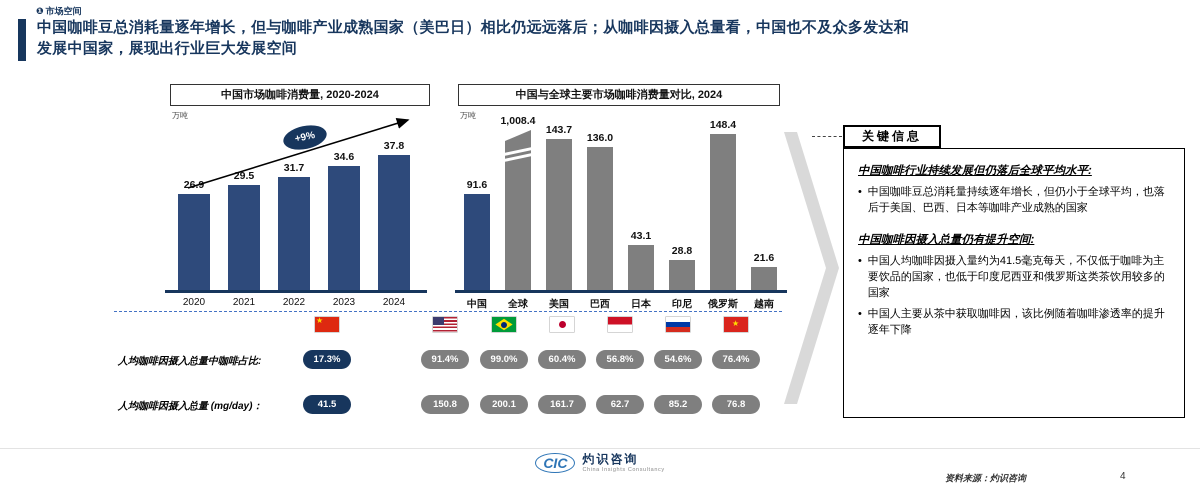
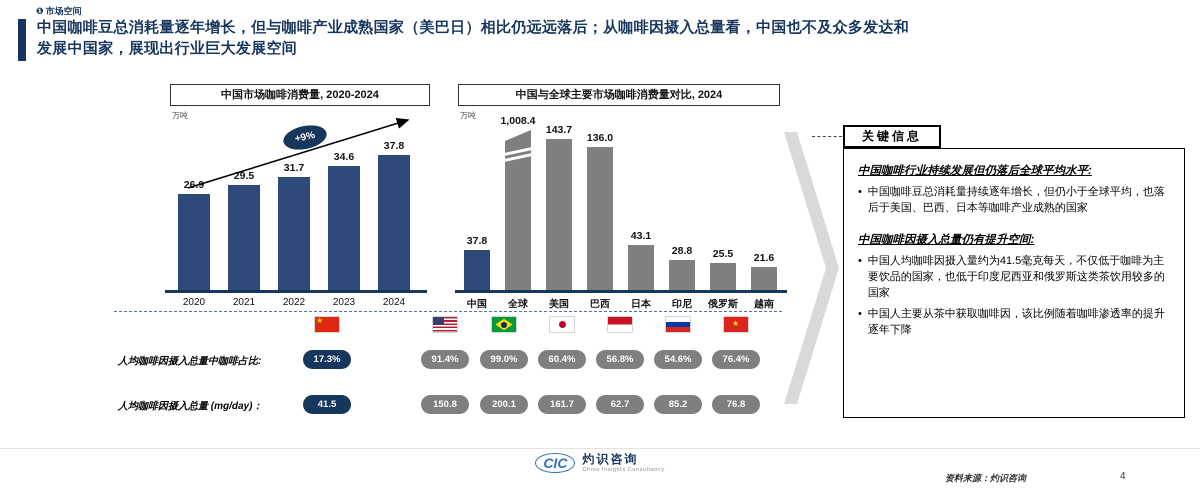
中国与全球主要市场咖啡消费量对比, 2024/中国: 91.6 -> 37.8
中国与全球主要市场咖啡消费量对比, 2024/俄罗斯: 148.4 -> 25.5
